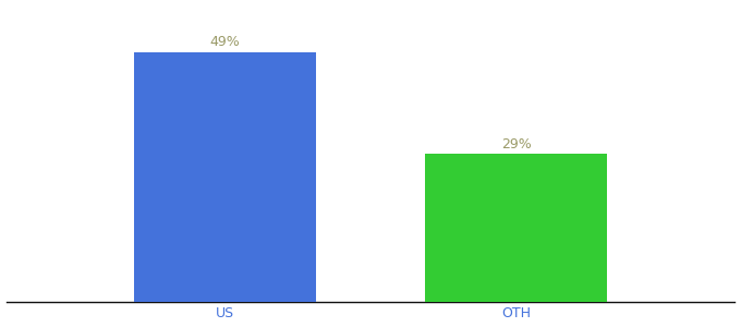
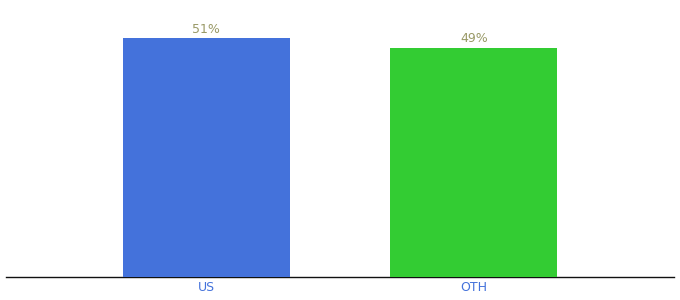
US: 49% -> 51%
OTH: 29% -> 49%
